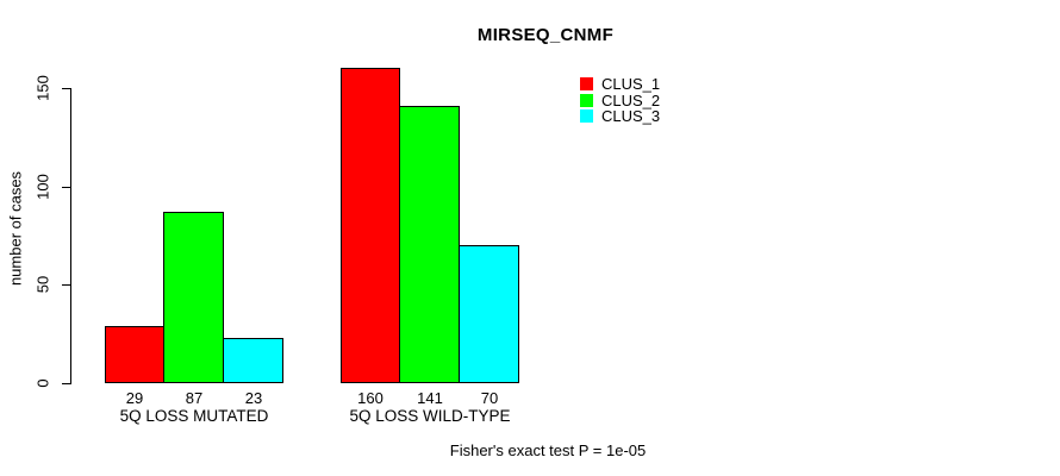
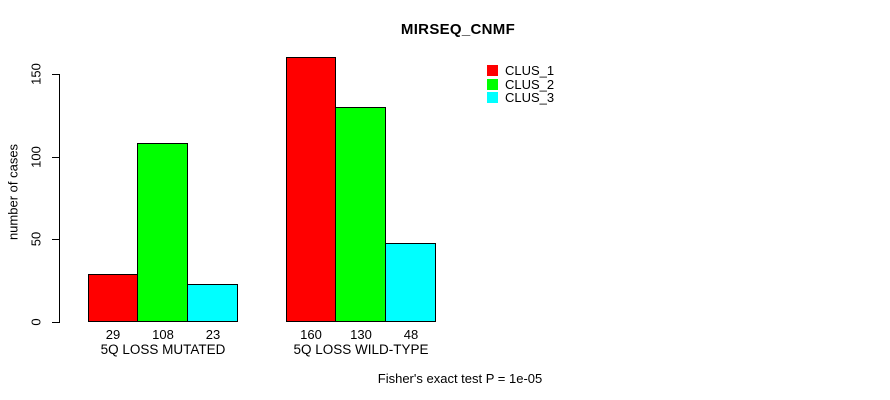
CLUS_2/5Q LOSS MUTATED: 87 -> 108
CLUS_2/5Q LOSS WILD-TYPE: 141 -> 130
CLUS_3/5Q LOSS WILD-TYPE: 70 -> 48
